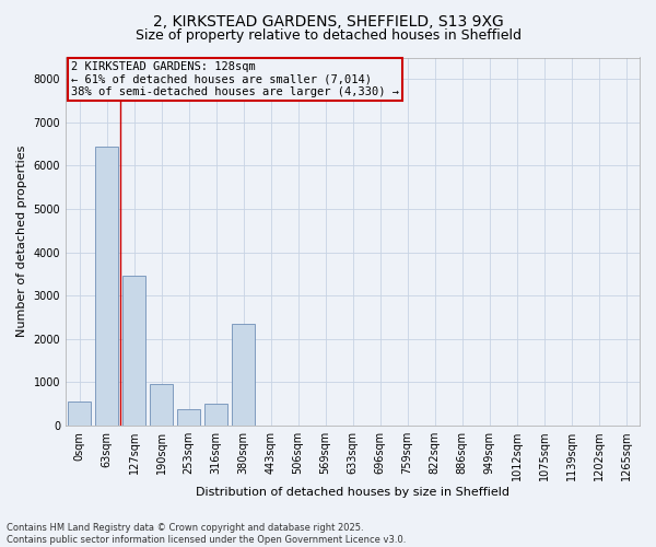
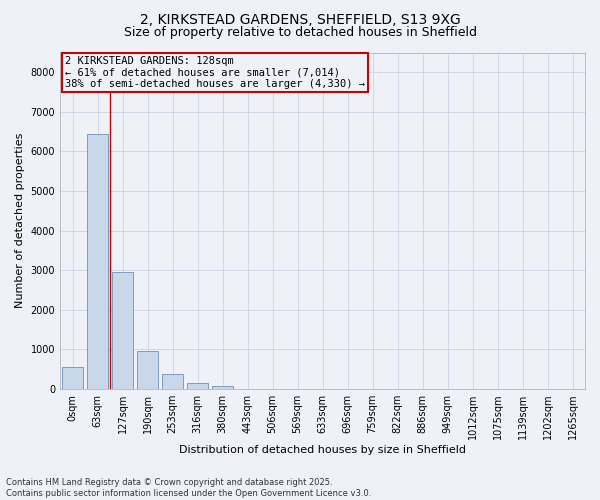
127sqm: 3450 -> 2950
316sqm: 500 -> 160
380sqm: 2350 -> 70
